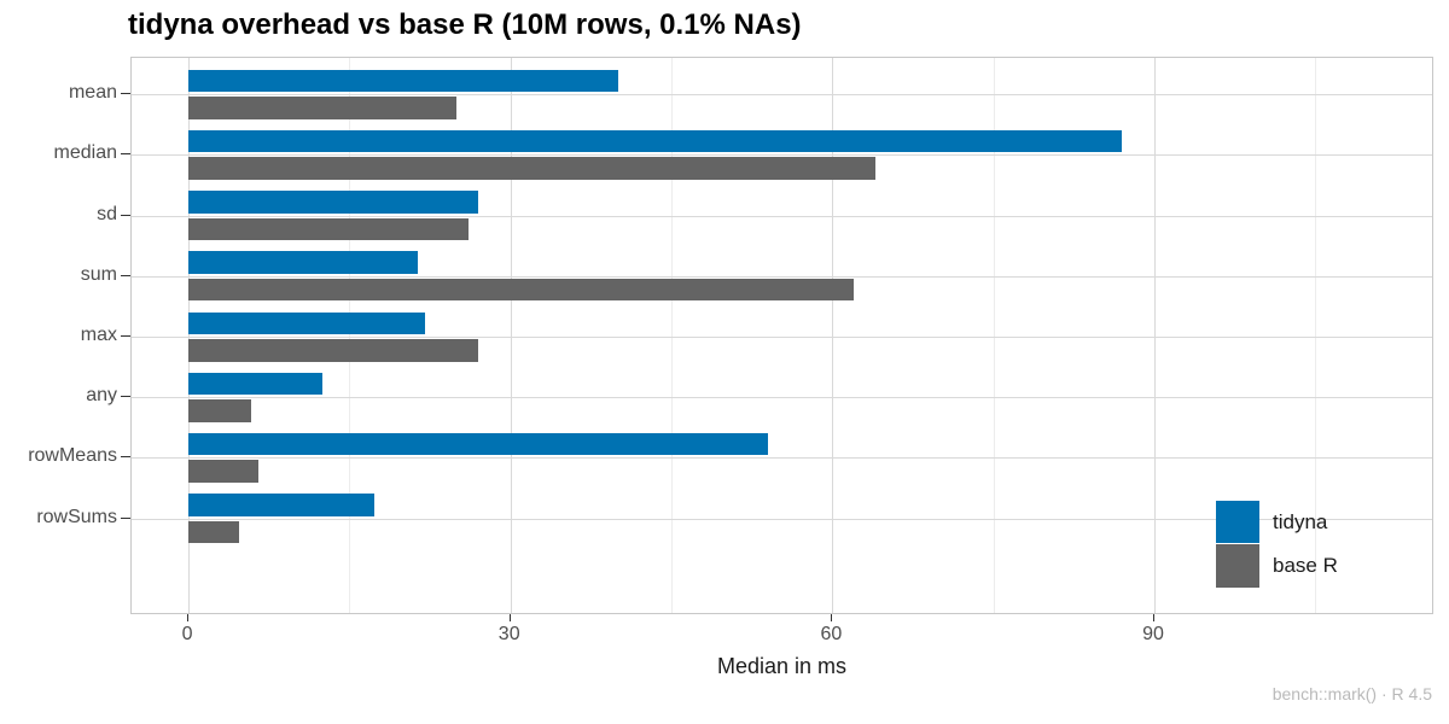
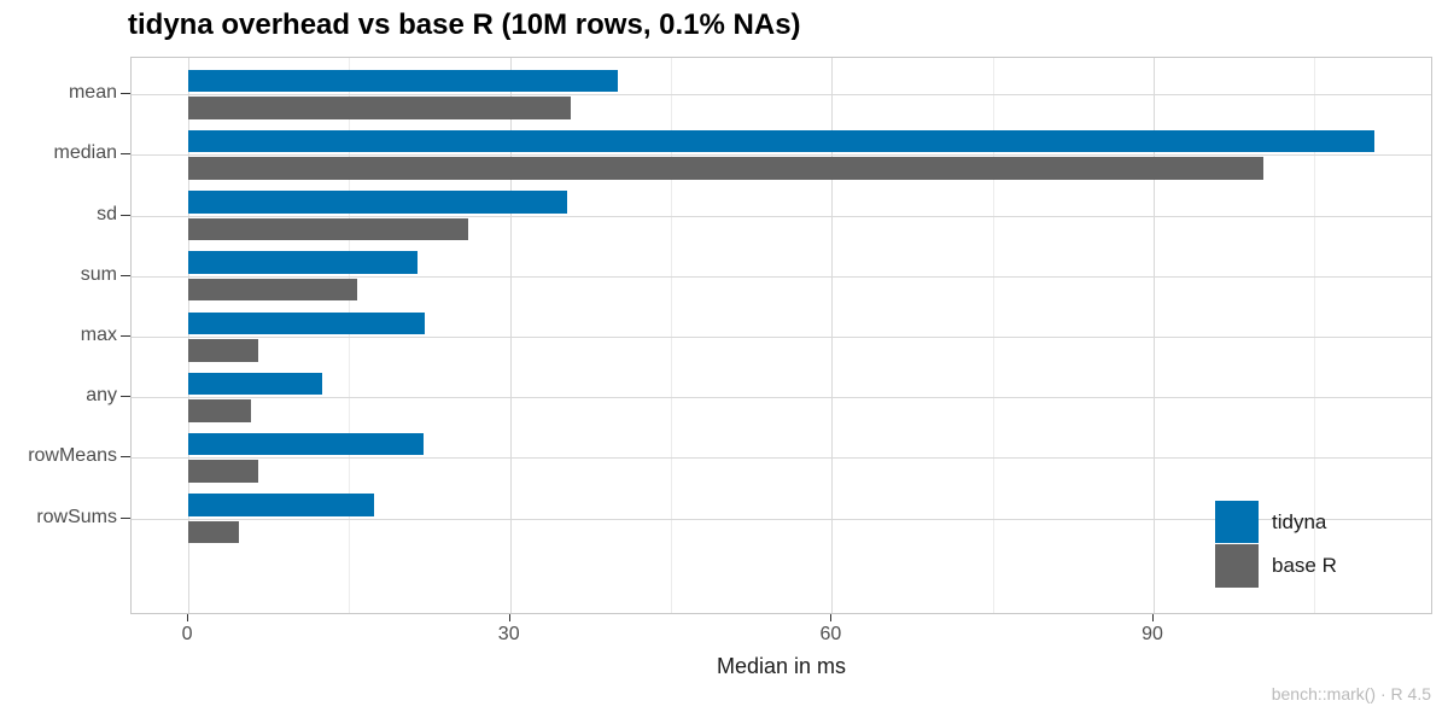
base R/mean: 25 -> 36
tidyna/median: 87 -> 111
base R/median: 64 -> 100
tidyna/sd: 27 -> 35
base R/sum: 62 -> 16
base R/max: 27 -> 6
tidyna/rowMeans: 54 -> 22
